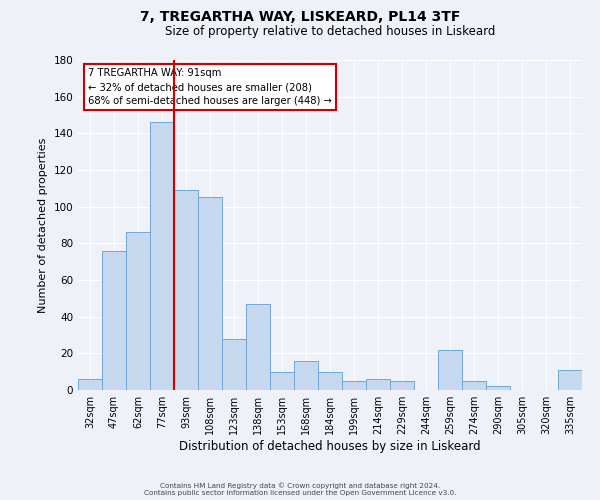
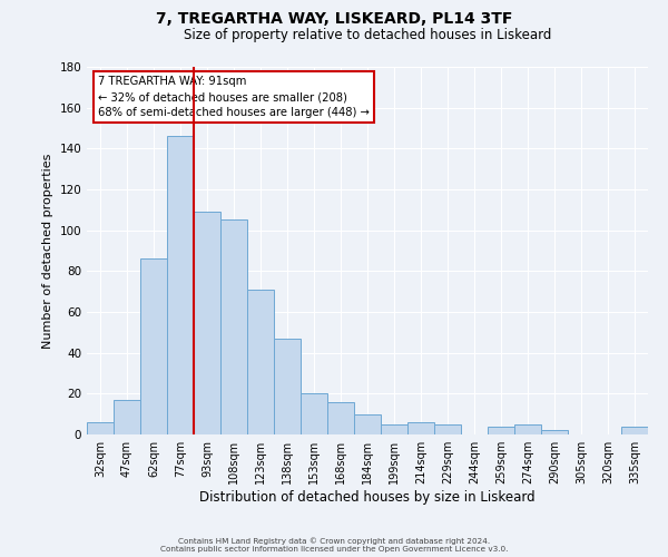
47sqm: 76 -> 17
123sqm: 28 -> 71
153sqm: 10 -> 20
259sqm: 22 -> 4
335sqm: 11 -> 4
